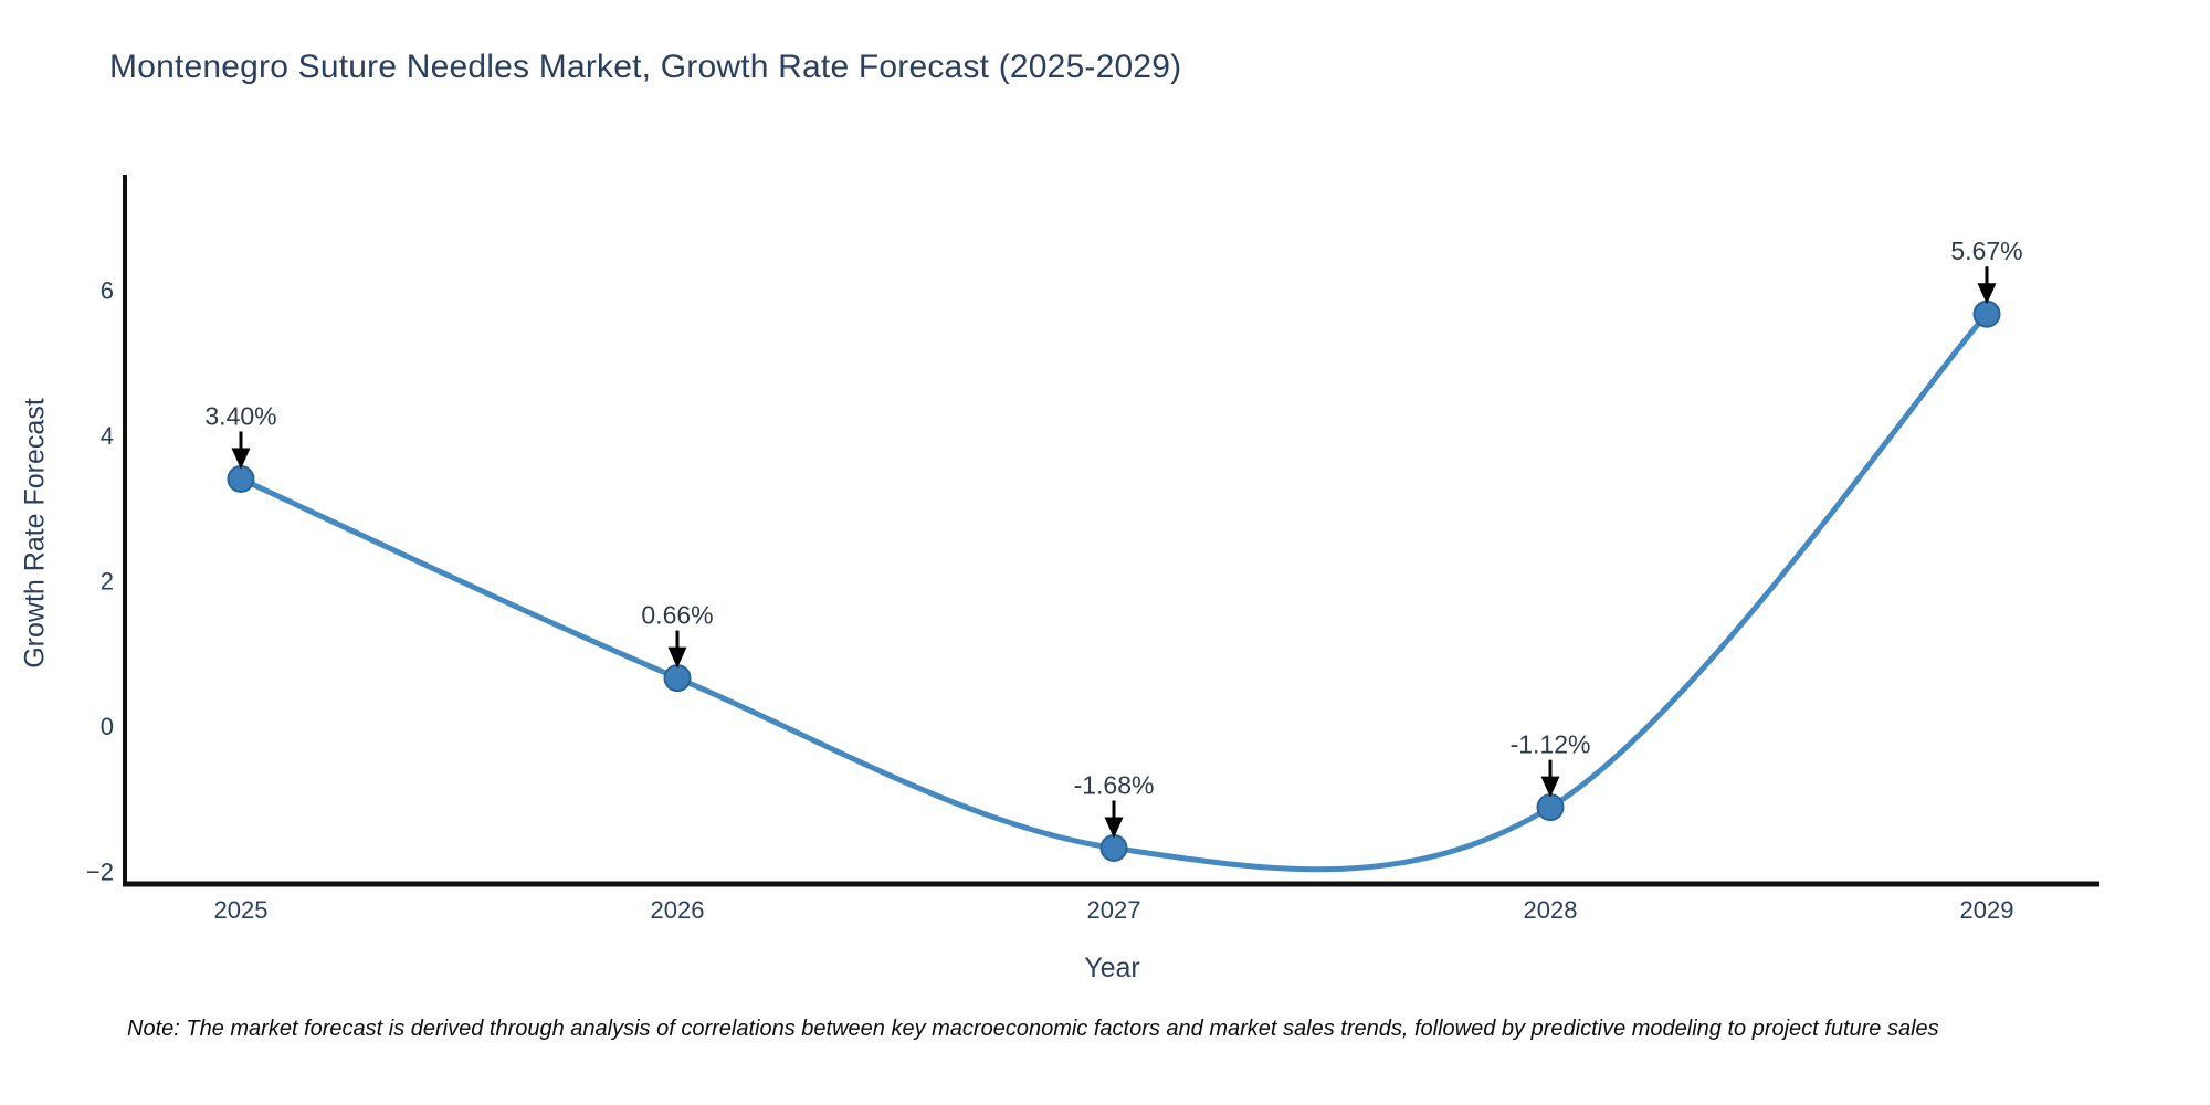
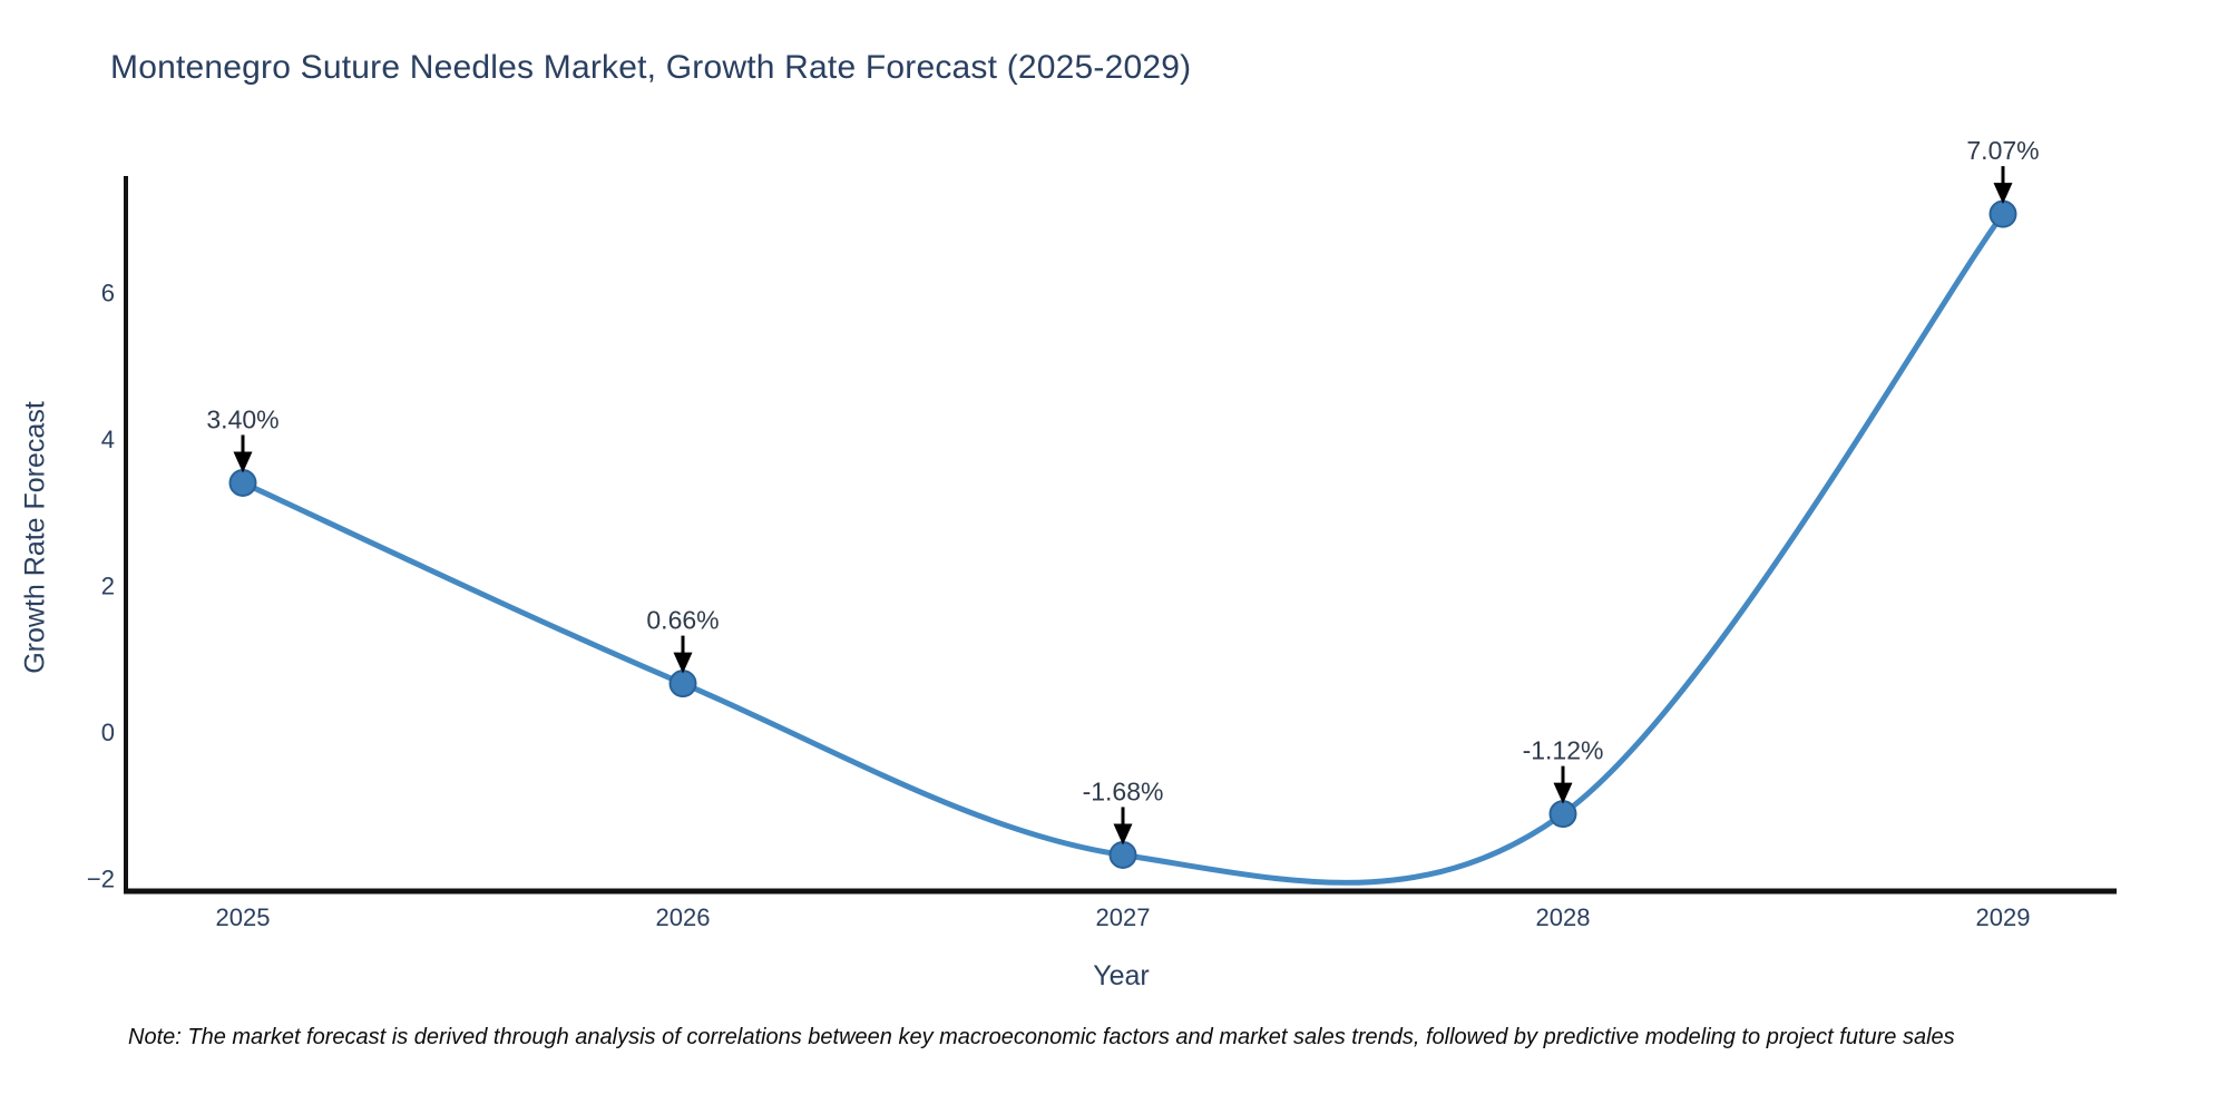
2029: 5.67% -> 7.07%
